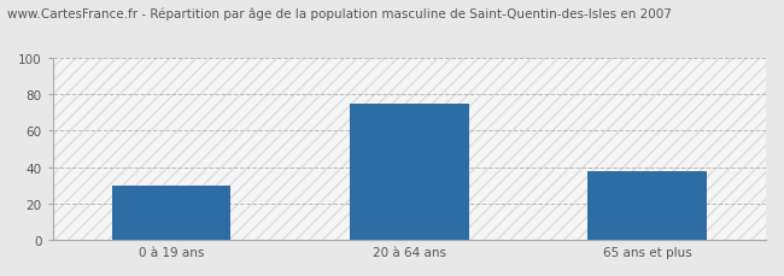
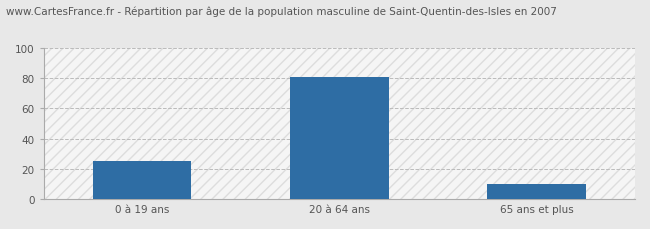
0 à 19 ans: 30 -> 25
20 à 64 ans: 75 -> 81
65 ans et plus: 38 -> 10
